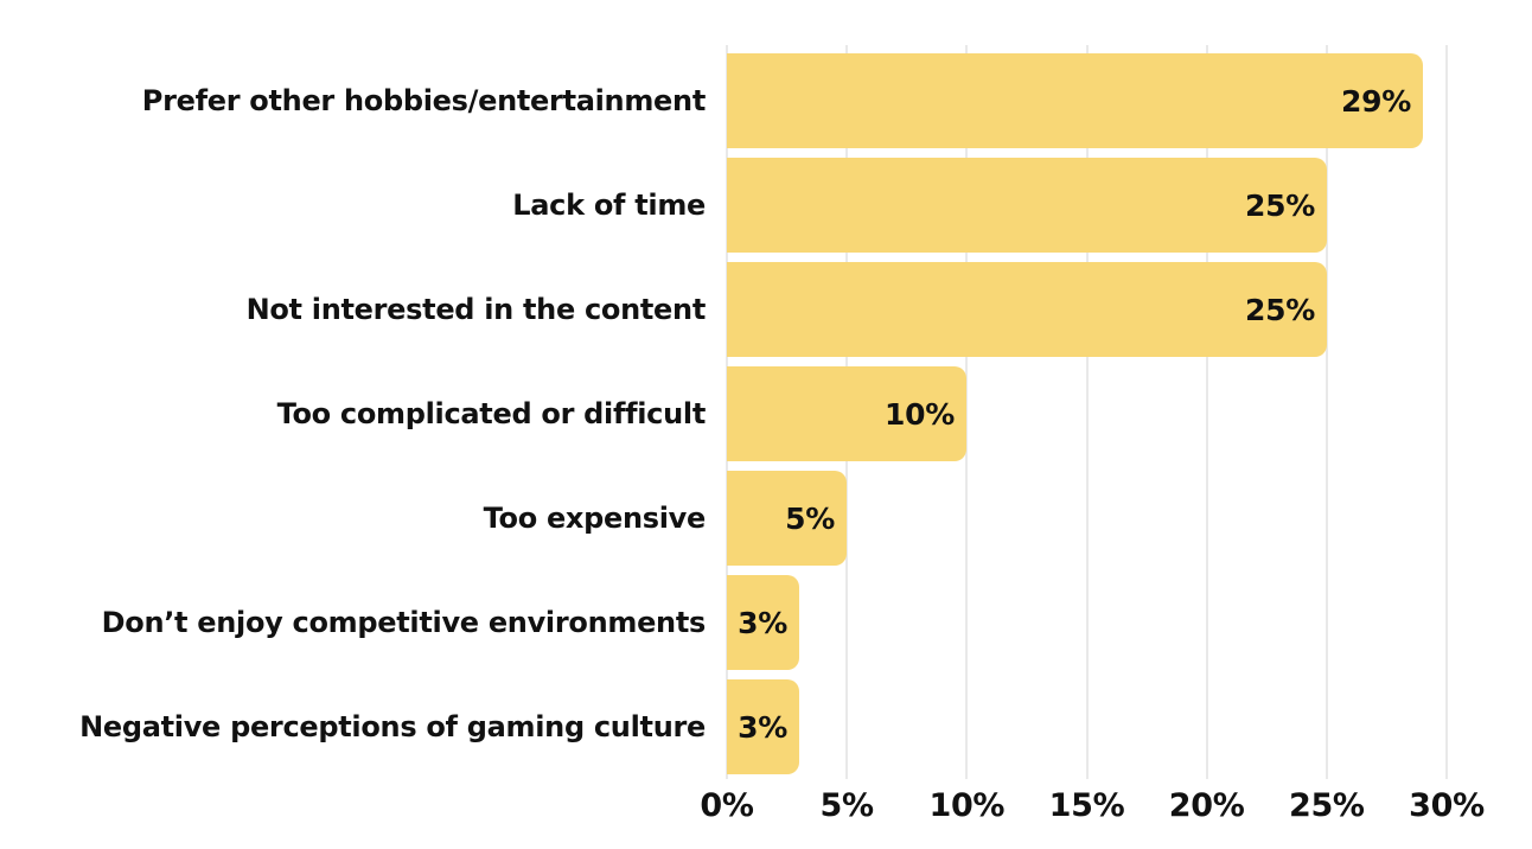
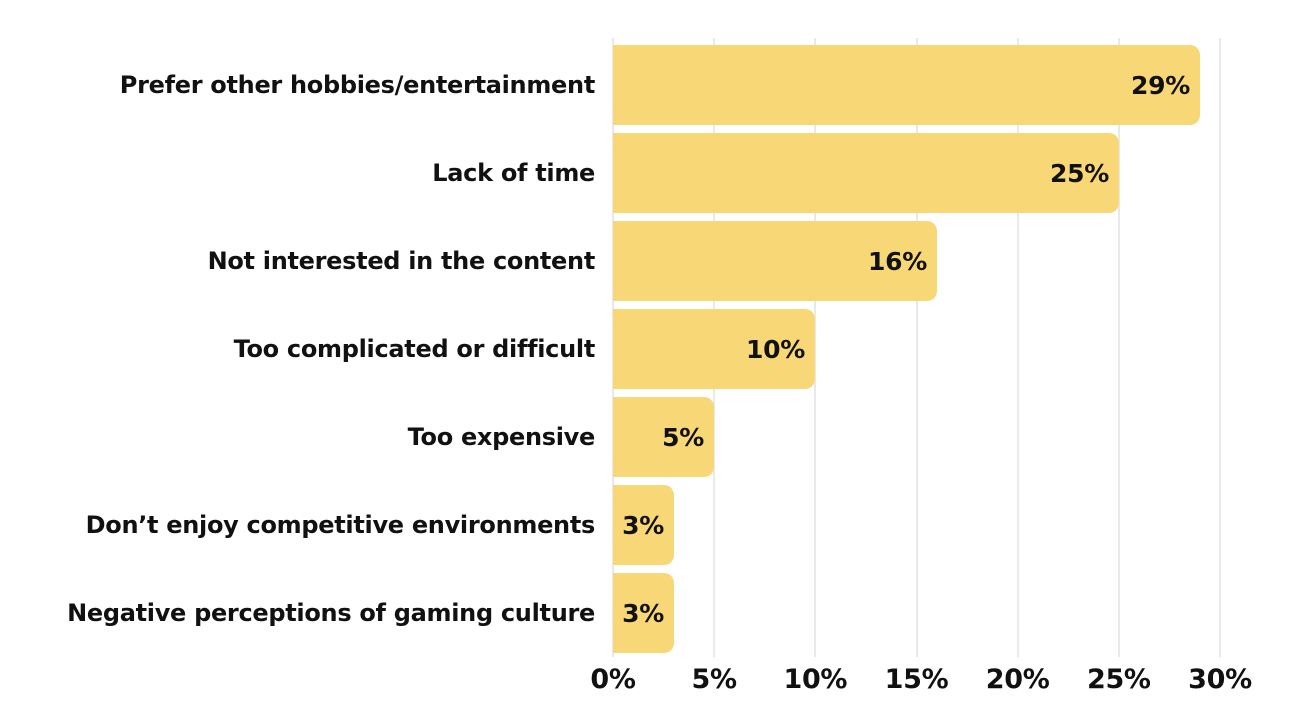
Not interested in the content: 25% -> 16%
